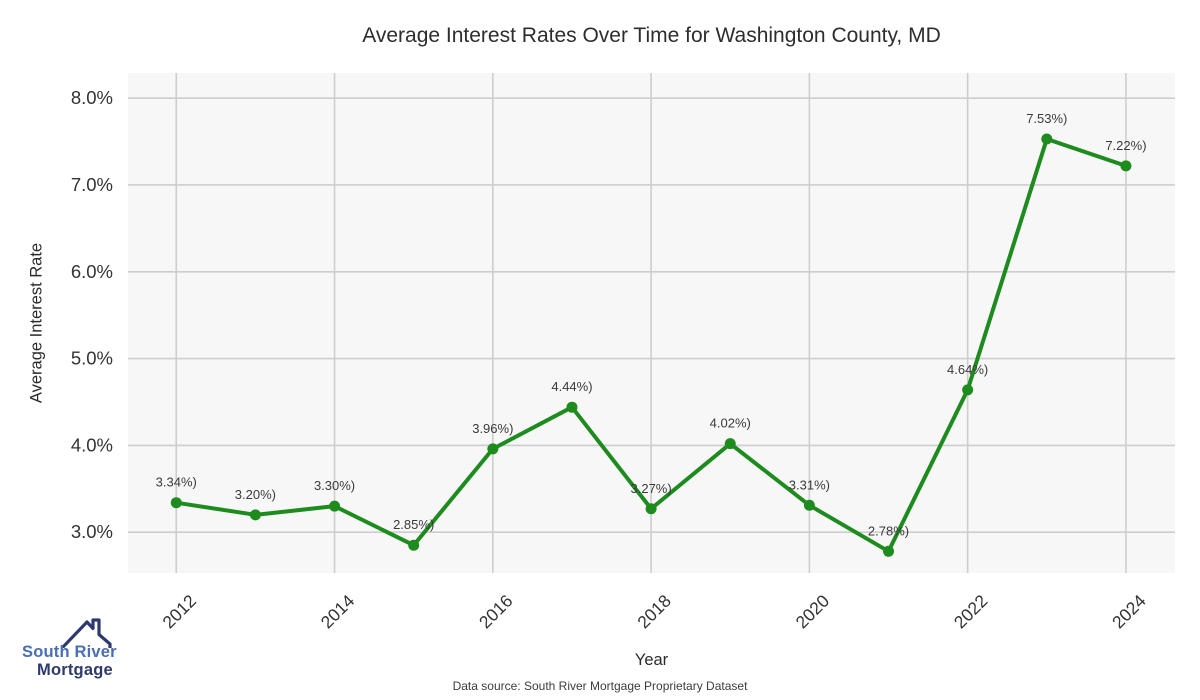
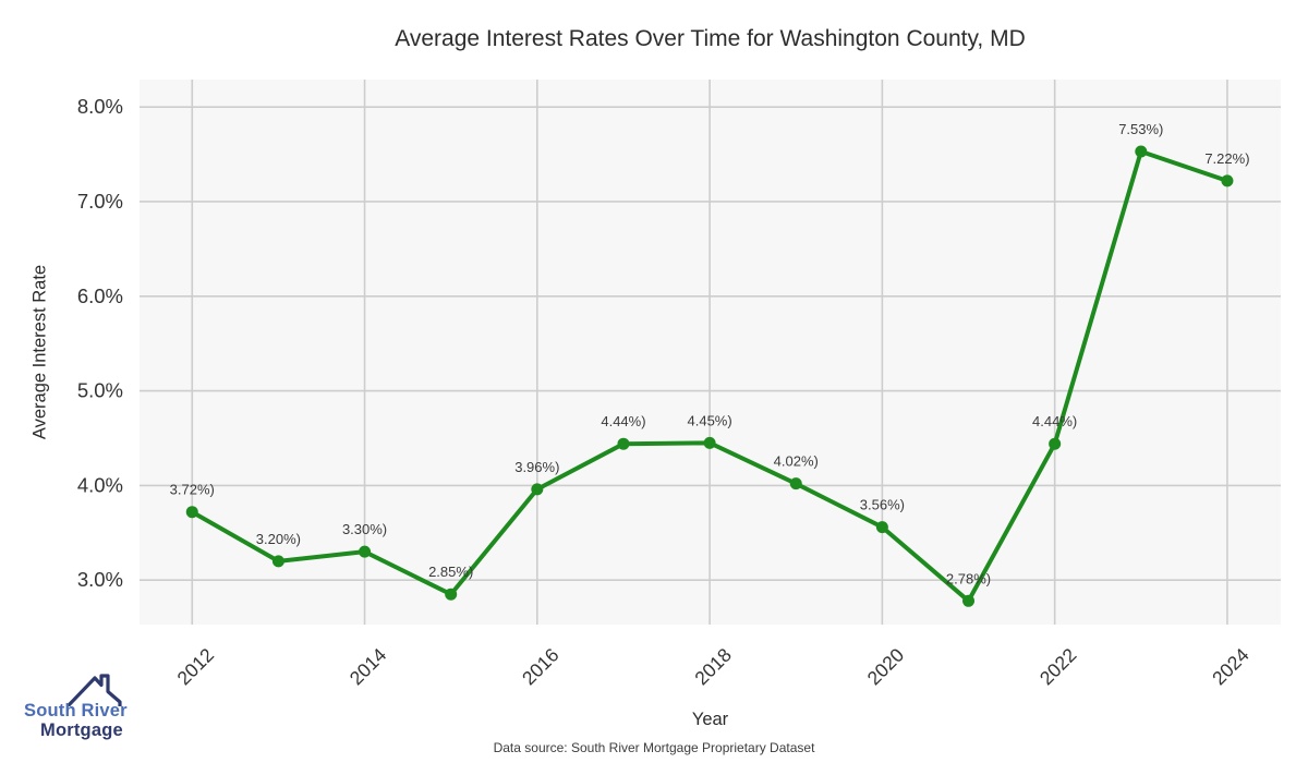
2012: 3.34% -> 3.72%
2018: 3.27% -> 4.45%
2020: 3.31% -> 3.56%
2022: 4.64% -> 4.44%
